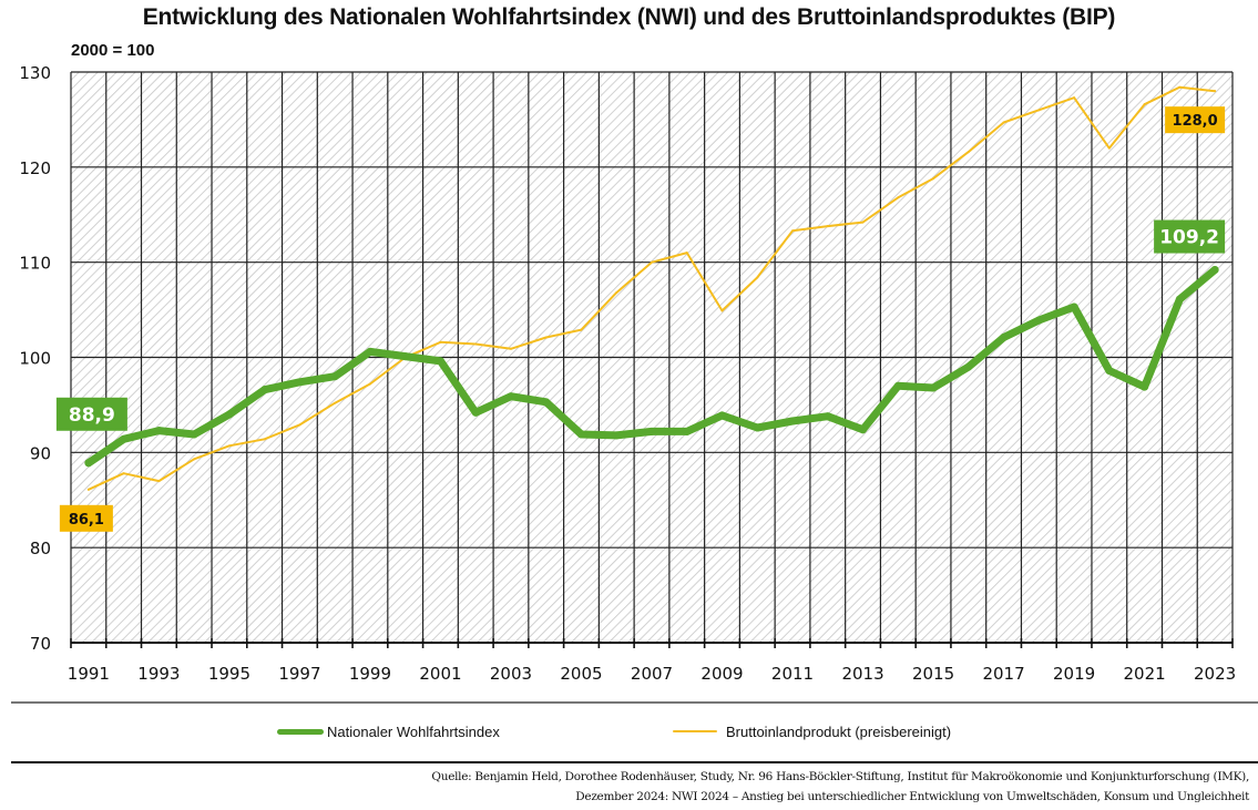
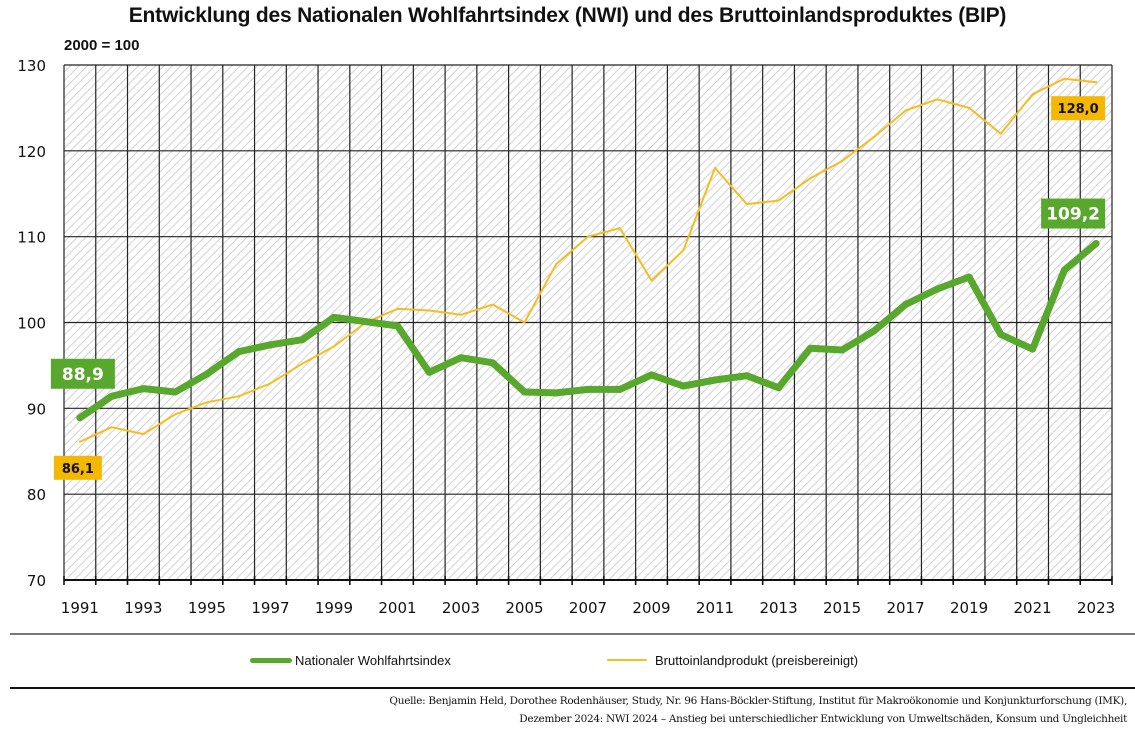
Bruttoinlandprodukt (preisbereinigt)/2005: 103 -> 100
Bruttoinlandprodukt (preisbereinigt)/2011: 113 -> 118
Bruttoinlandprodukt (preisbereinigt)/2019: 127 -> 125
